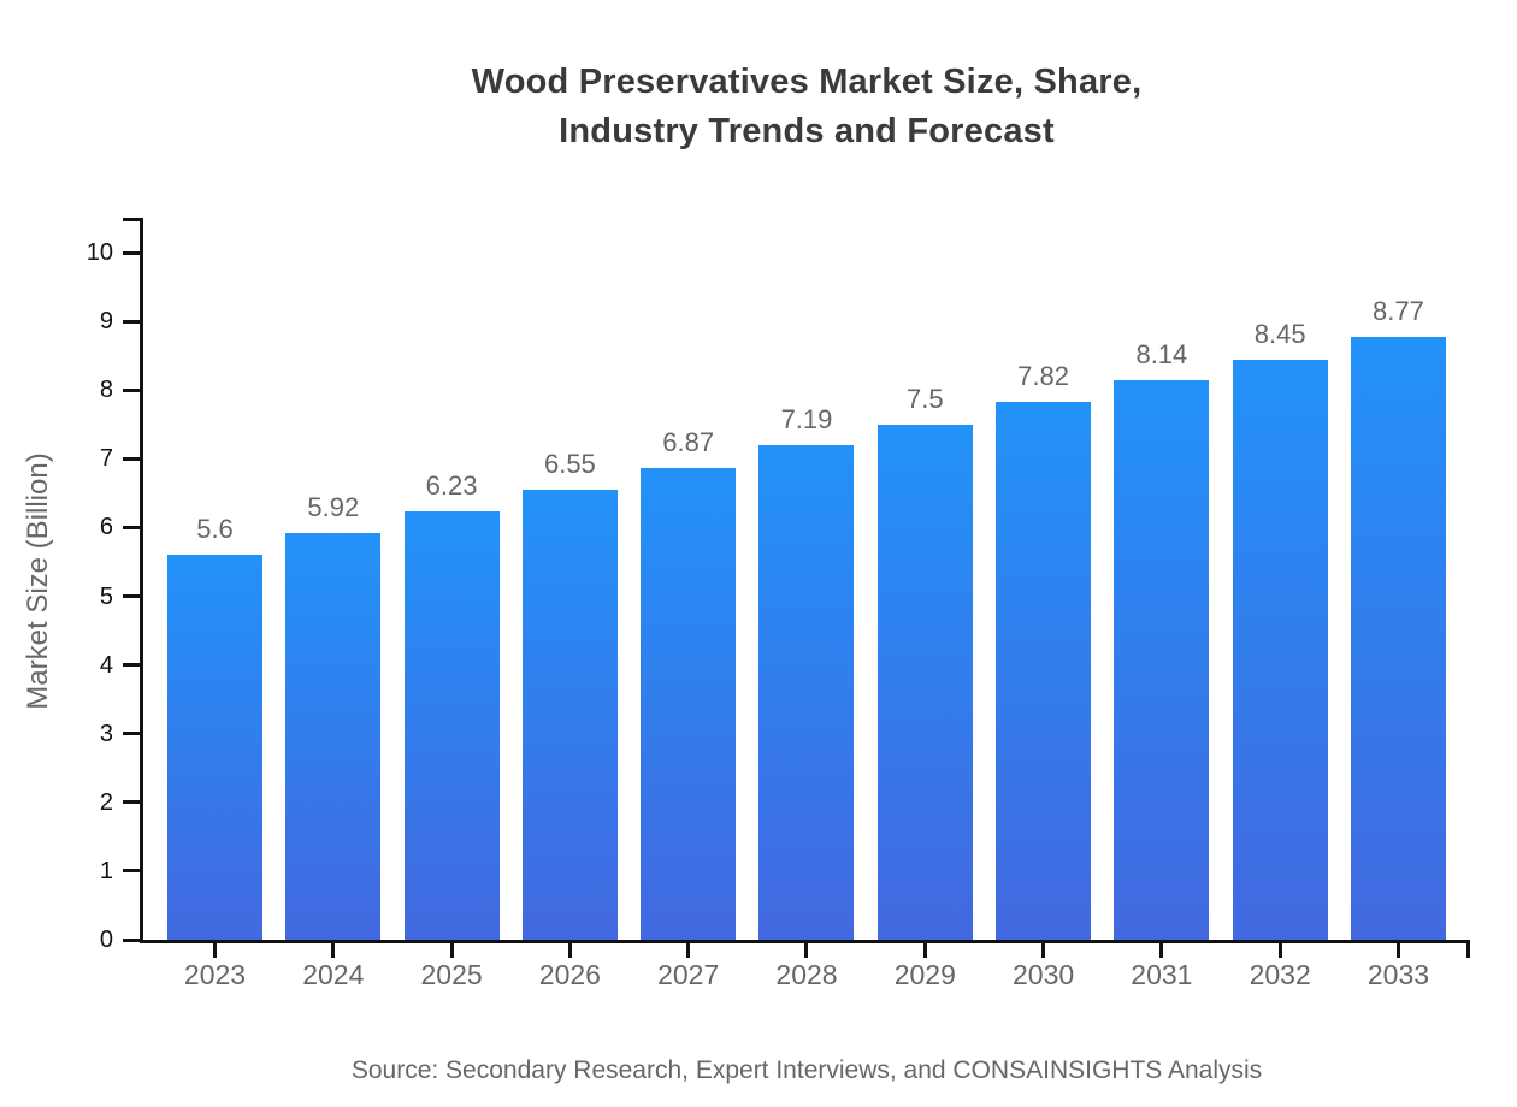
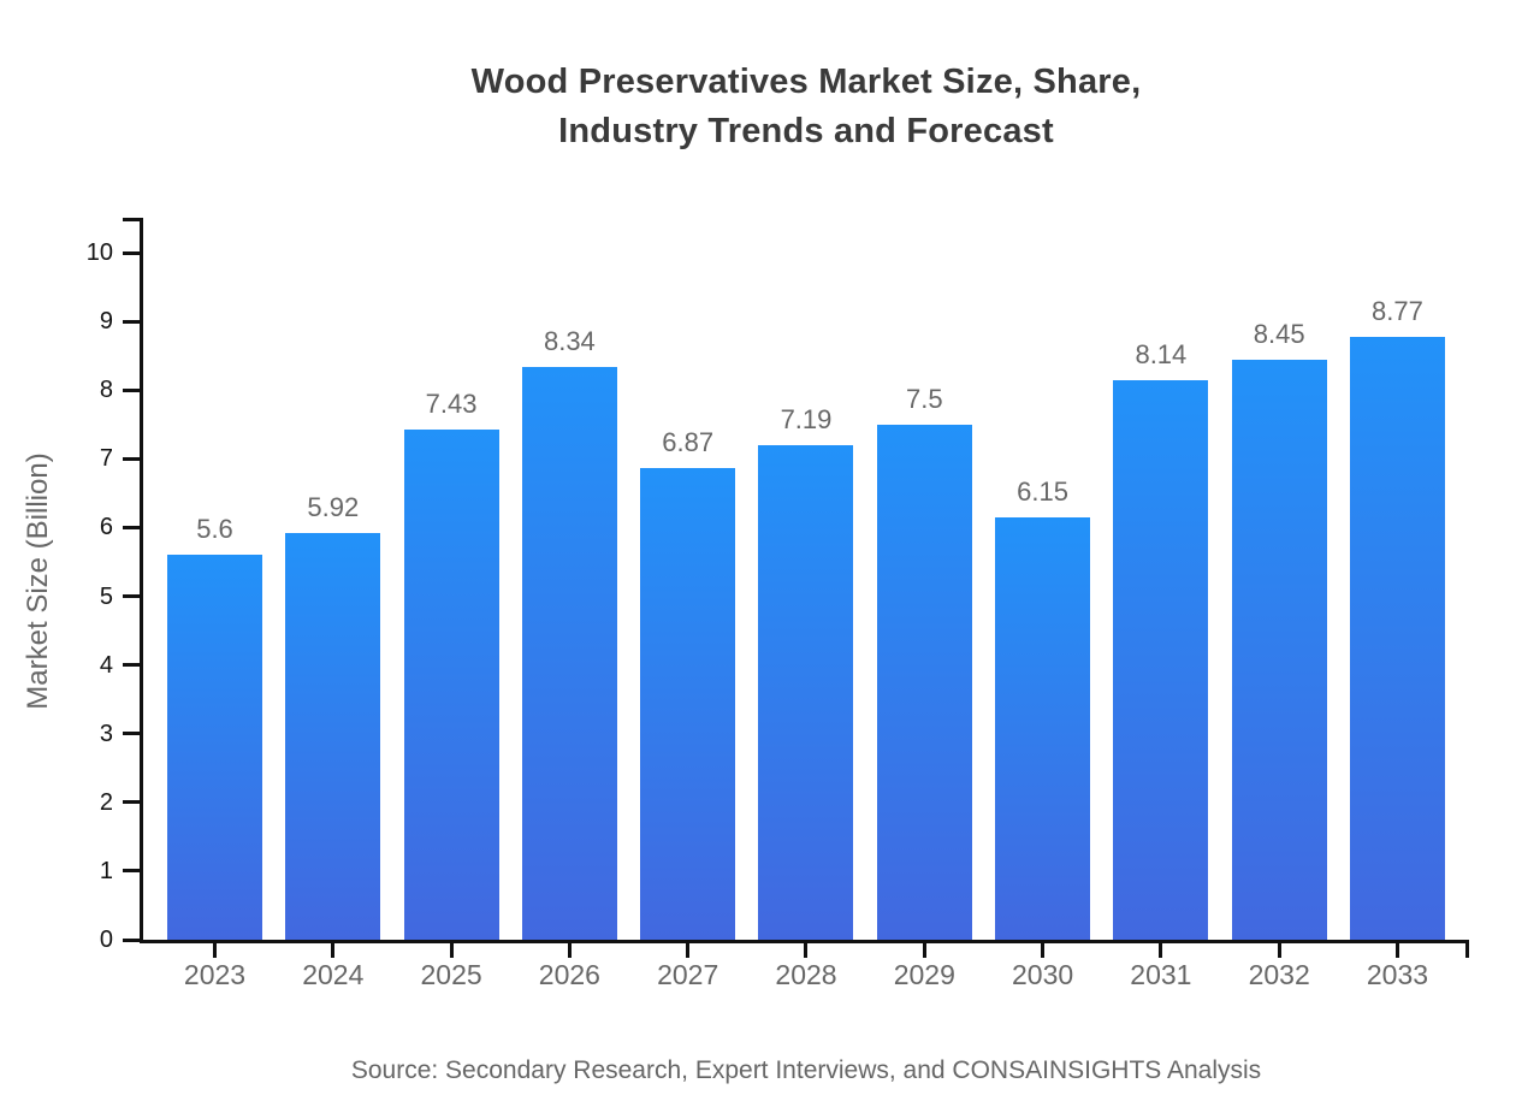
2025: 6.23 -> 7.43
2026: 6.55 -> 8.34
2030: 7.82 -> 6.15
